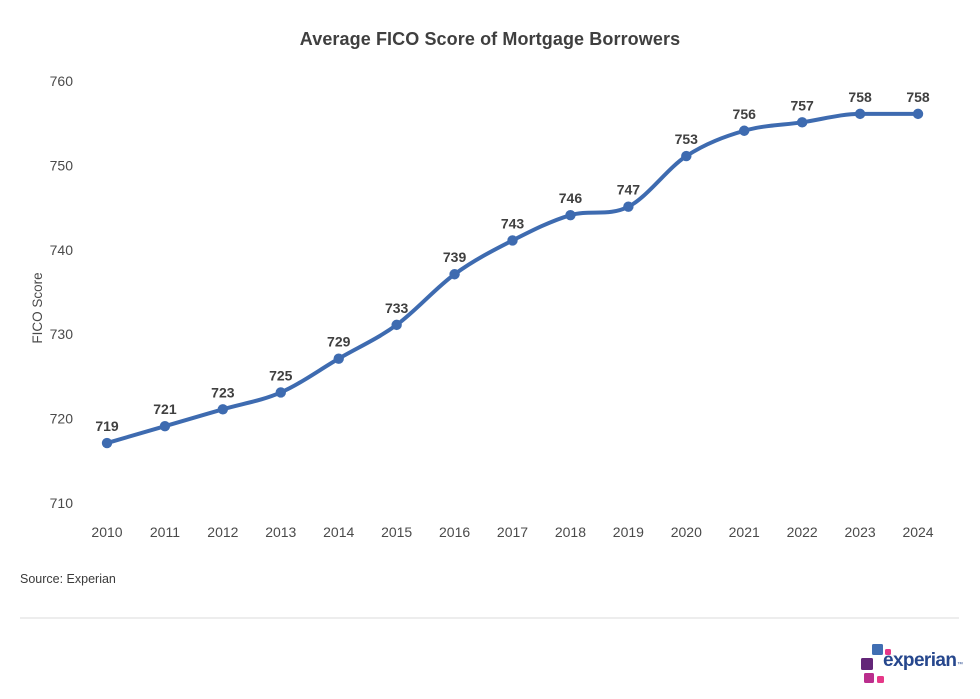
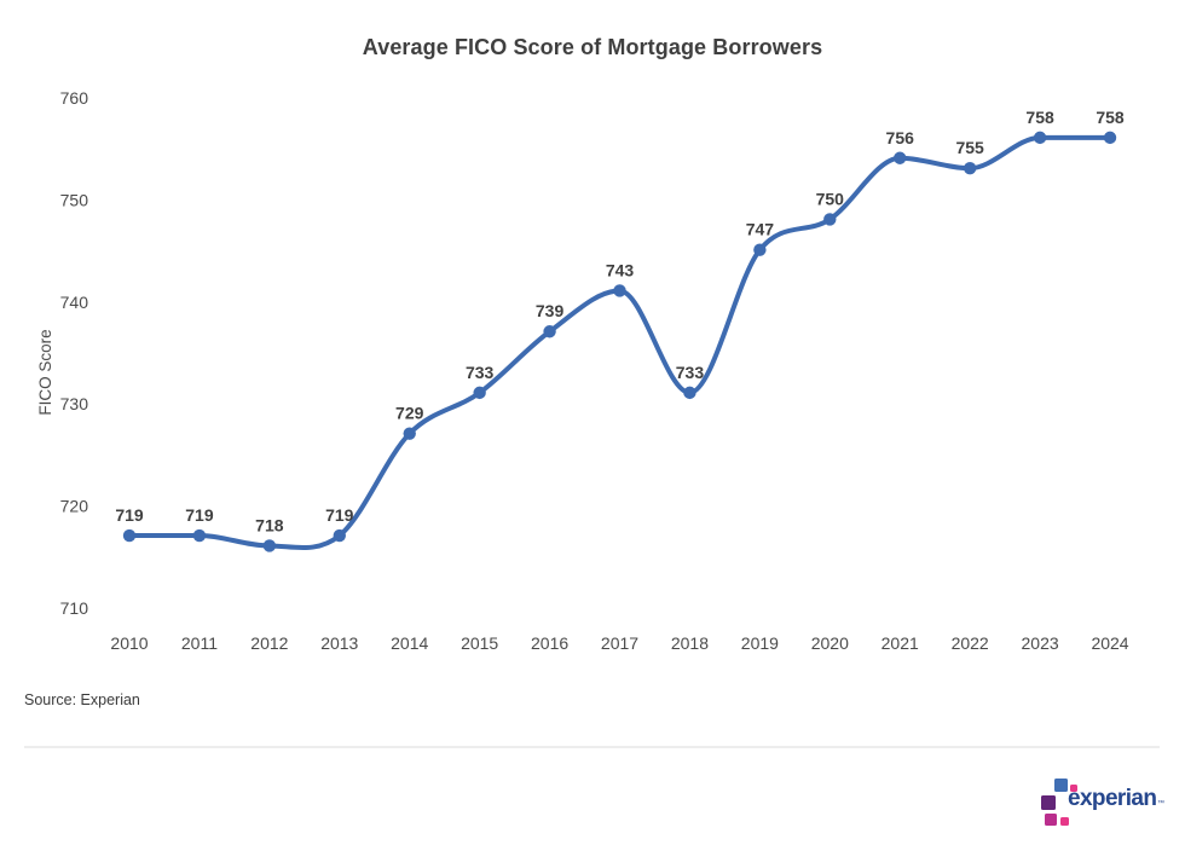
2011: 721 -> 719
2012: 723 -> 718
2013: 725 -> 719
2018: 746 -> 733
2020: 753 -> 750
2022: 757 -> 755
